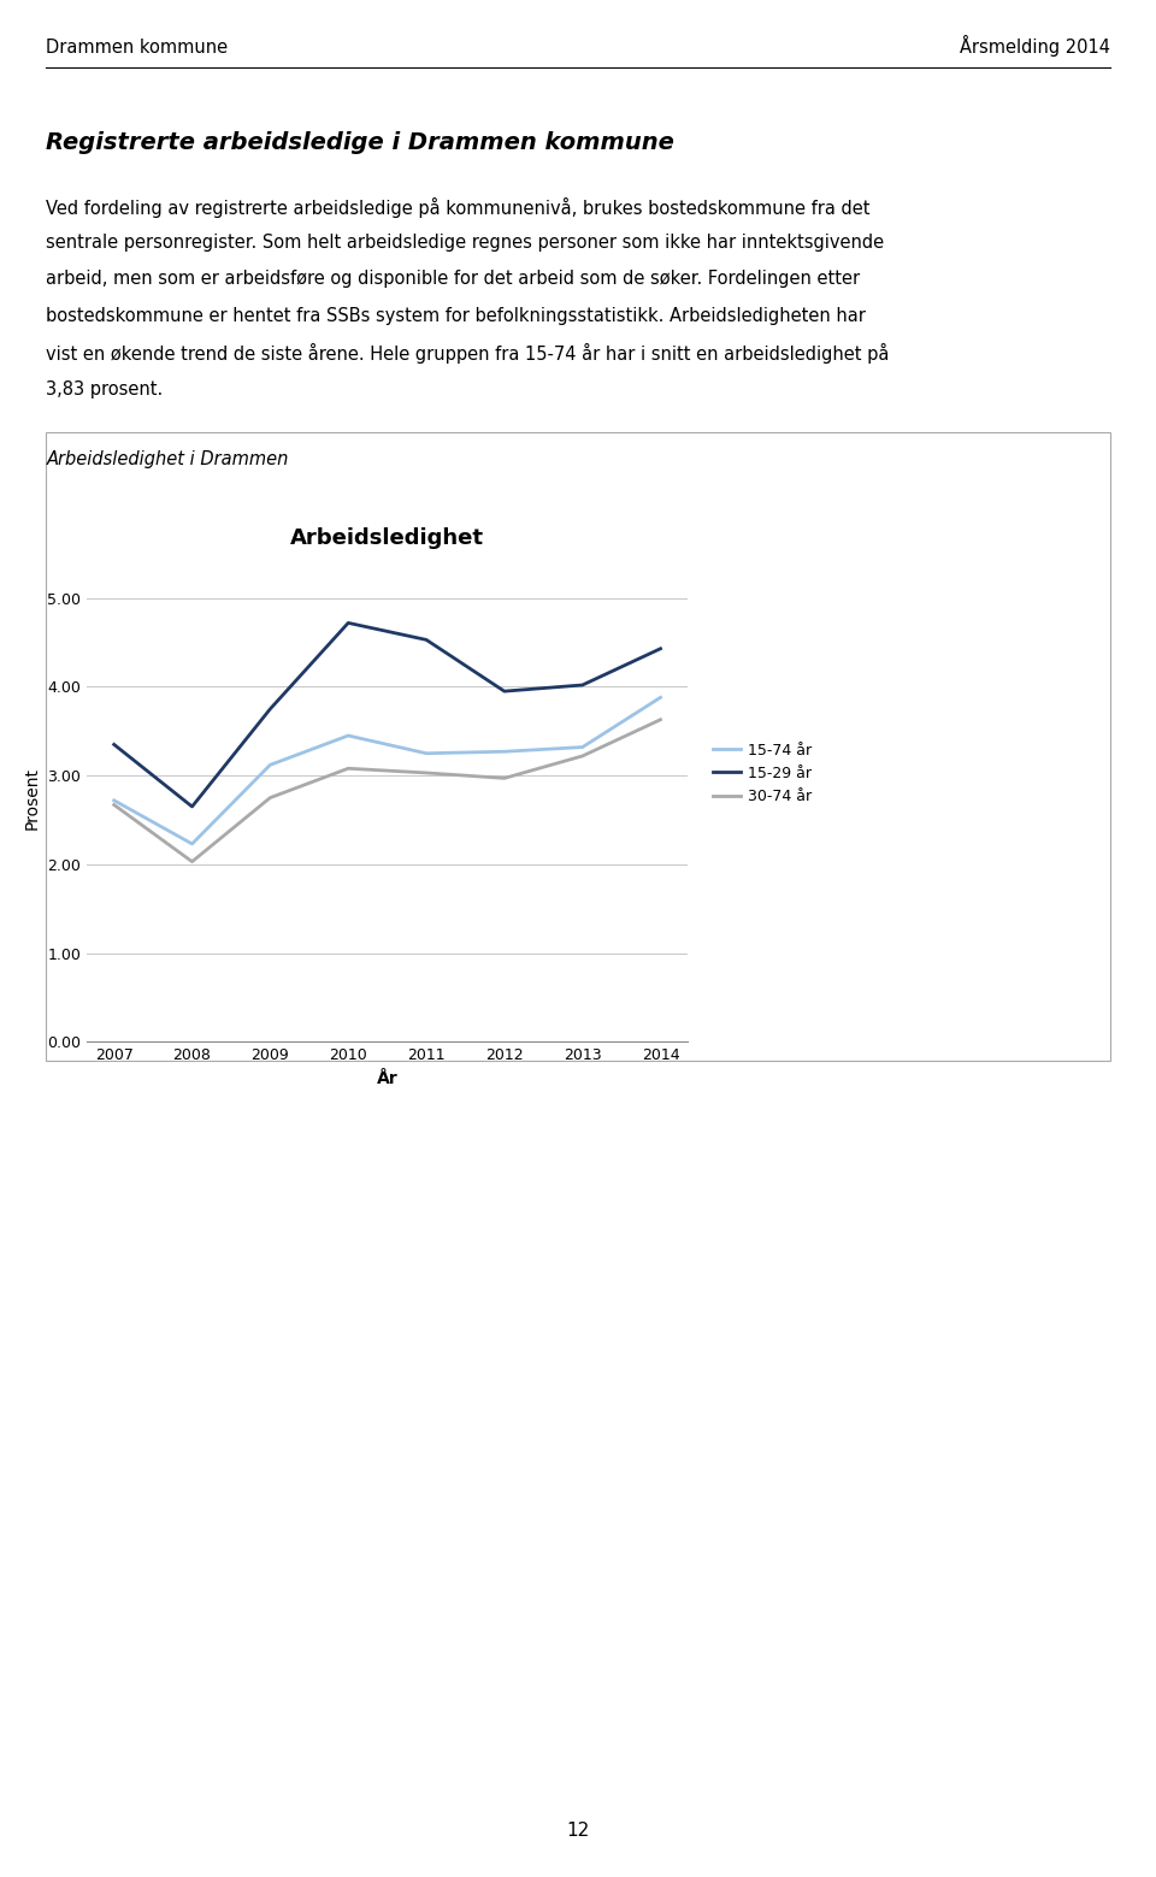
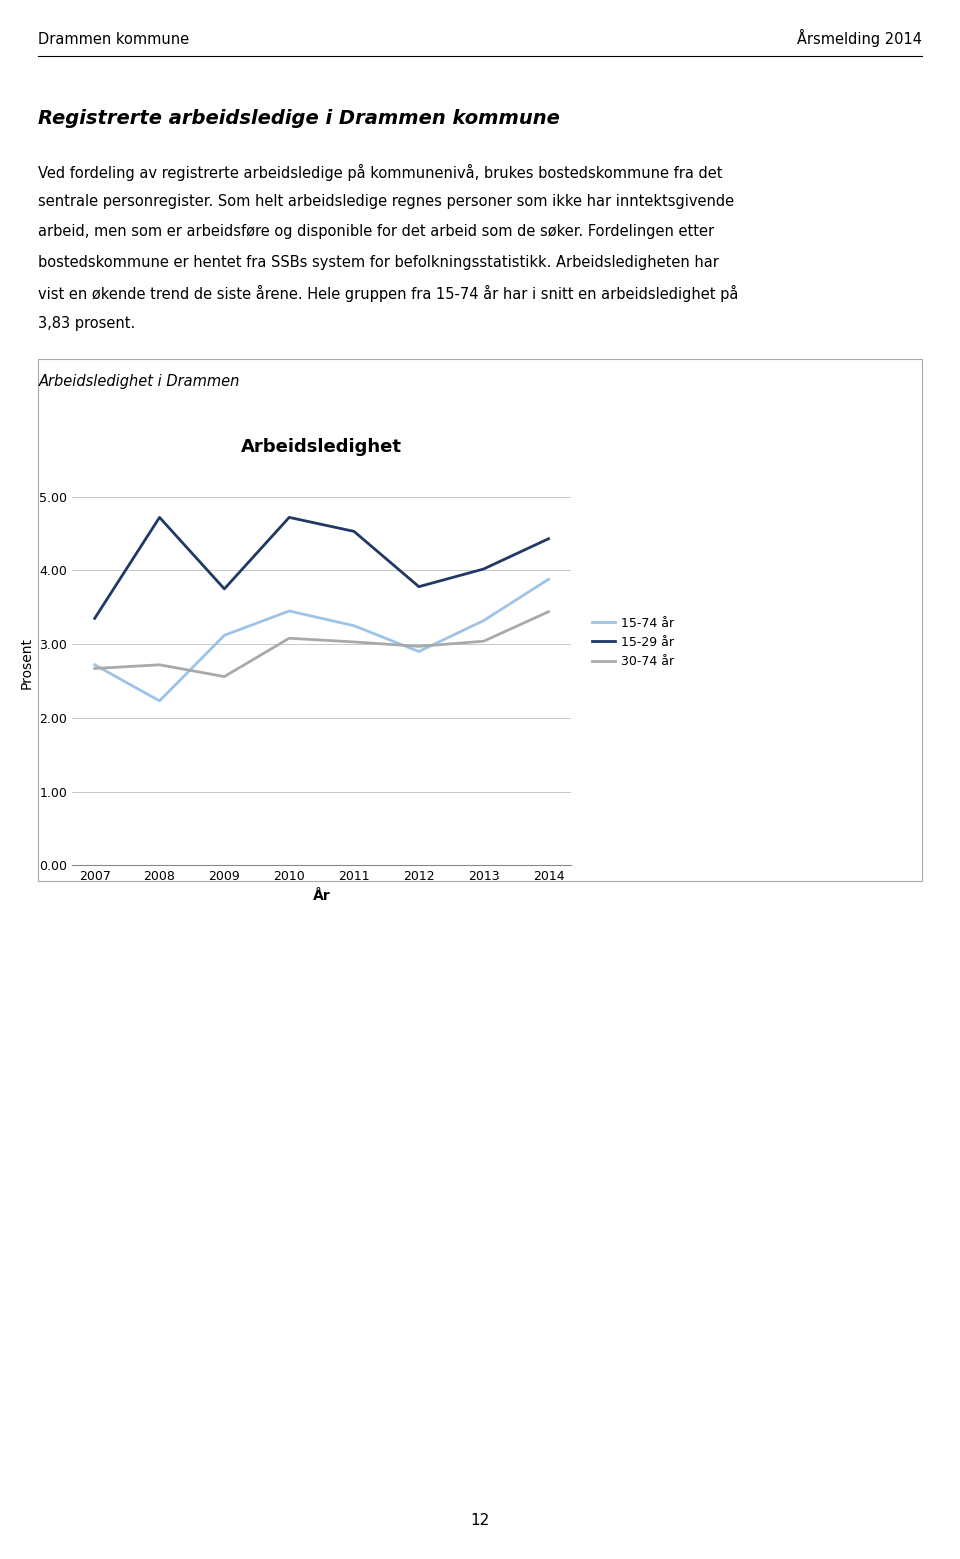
15-29 år/2008: 2.65 -> 4.72
30-74 år/2008: 2.03 -> 2.72
30-74 år/2009: 2.75 -> 2.56
15-74 år/2012: 3.27 -> 2.90
15-29 år/2012: 3.95 -> 3.78
30-74 år/2013: 3.22 -> 3.04
30-74 år/2014: 3.63 -> 3.44
